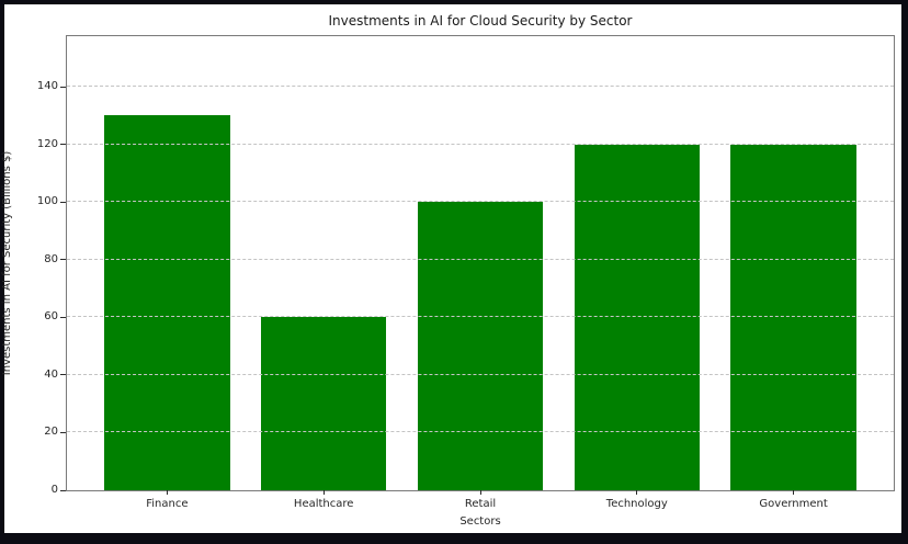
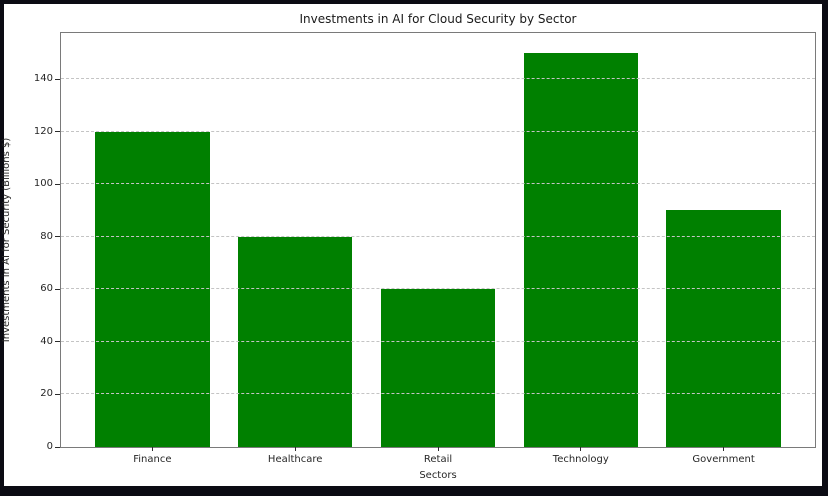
Finance: 130 -> 120
Healthcare: 60 -> 80
Retail: 100 -> 60
Technology: 120 -> 150
Government: 120 -> 90
